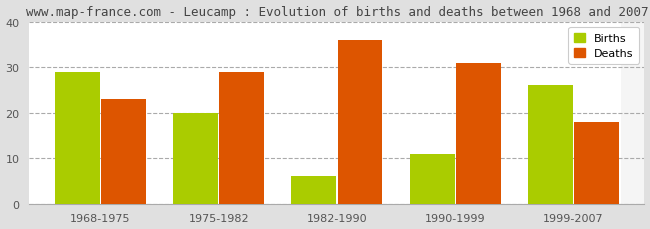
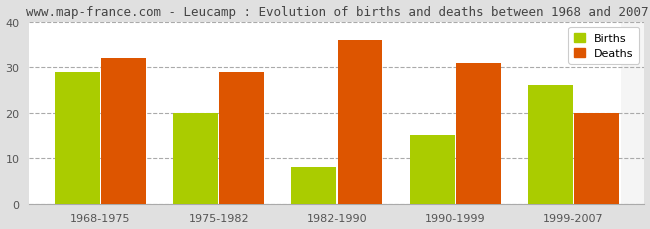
Deaths/1968-1975: 23 -> 32
Births/1982-1990: 6 -> 8
Births/1990-1999: 11 -> 15
Deaths/1999-2007: 18 -> 20
